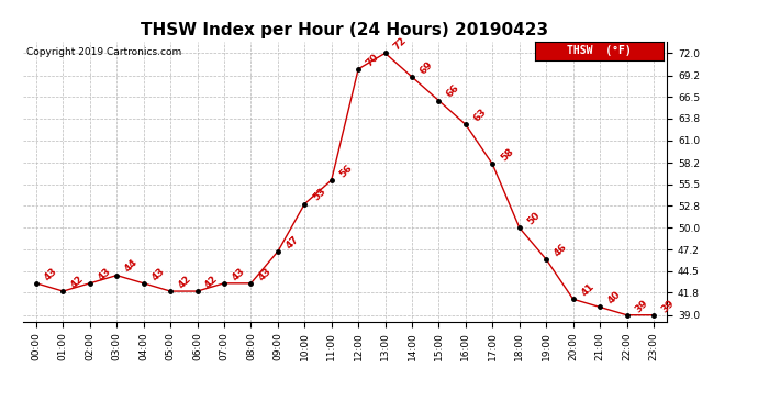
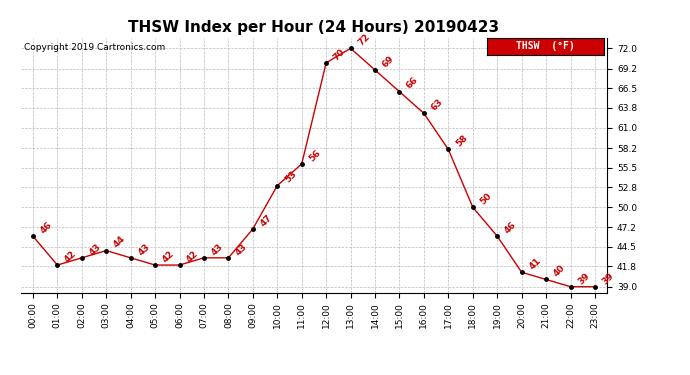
00:00: 43 -> 46
